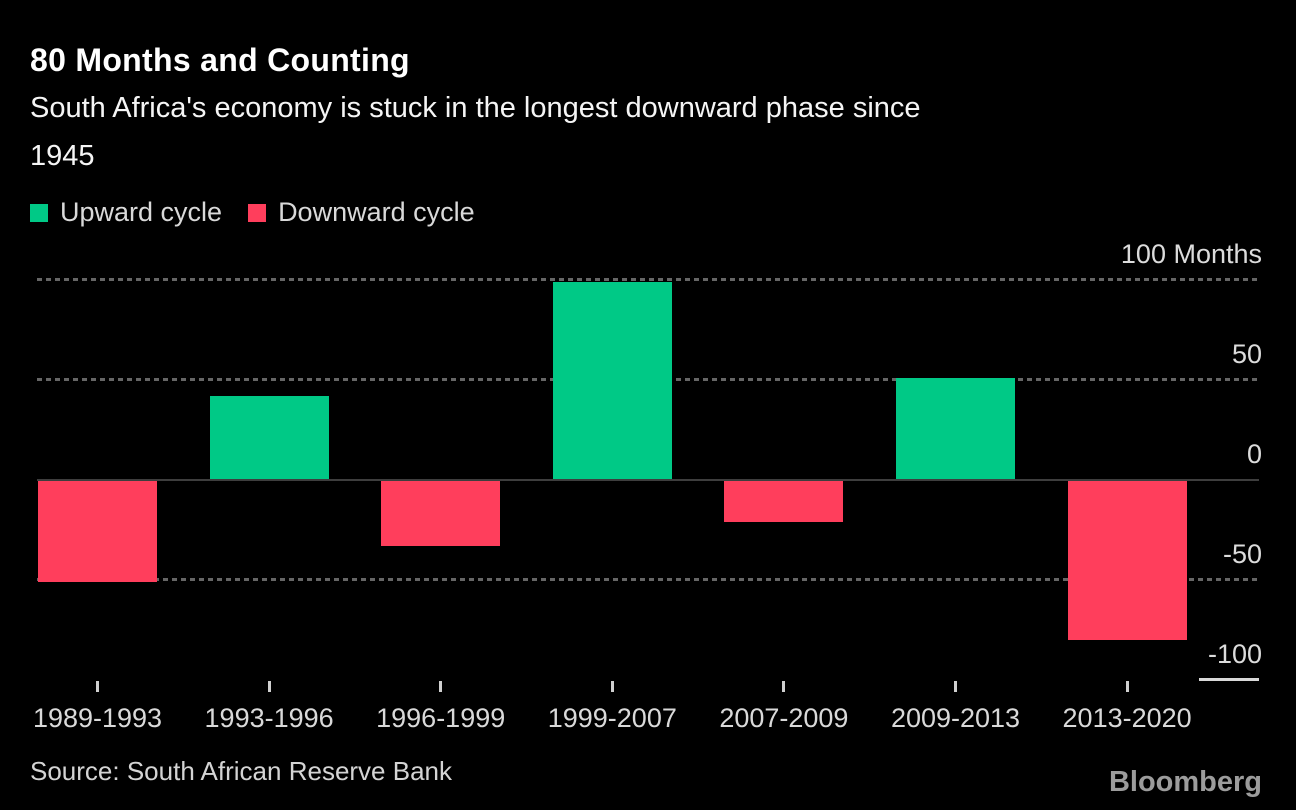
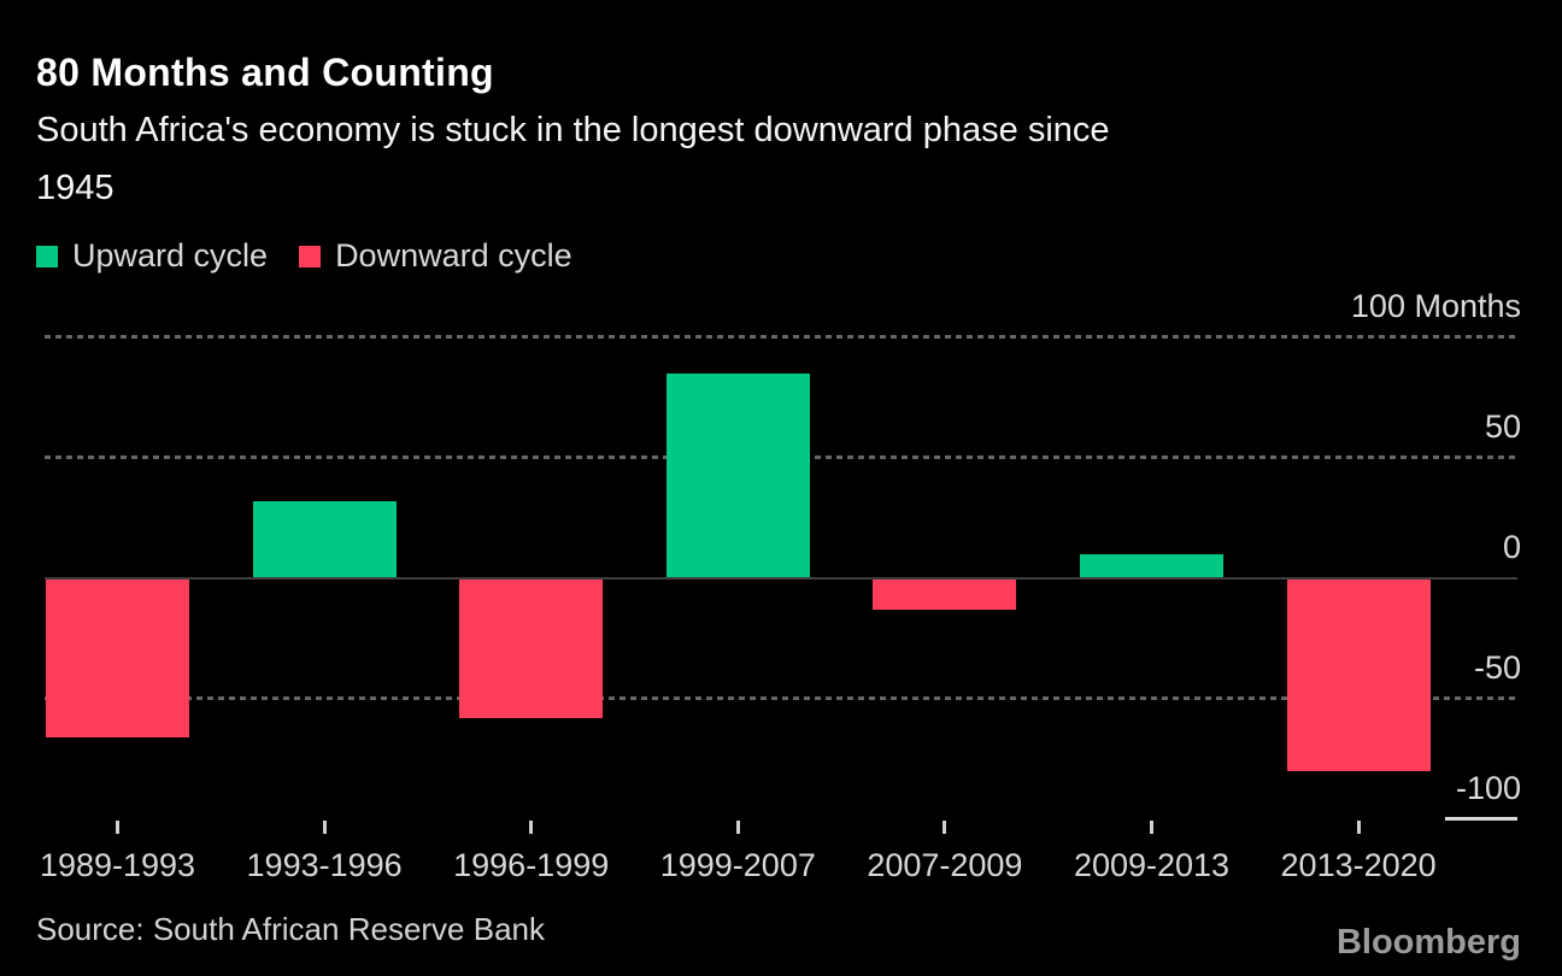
1989-1993: -51 -> -66
1993-1996: 42 -> 32
1996-1999: -33 -> -58
1999-2007: 99 -> 85
2007-2009: -21 -> -13
2009-2013: 51 -> 10
